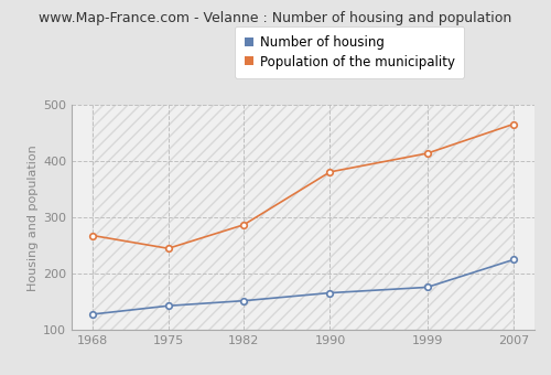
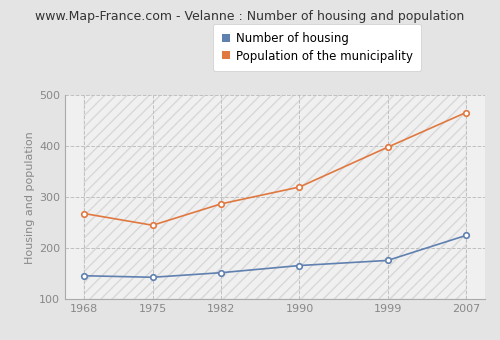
Number of housing/1968: 128 -> 146
Population of the municipality/1990: 381 -> 320
Population of the municipality/1999: 414 -> 398
